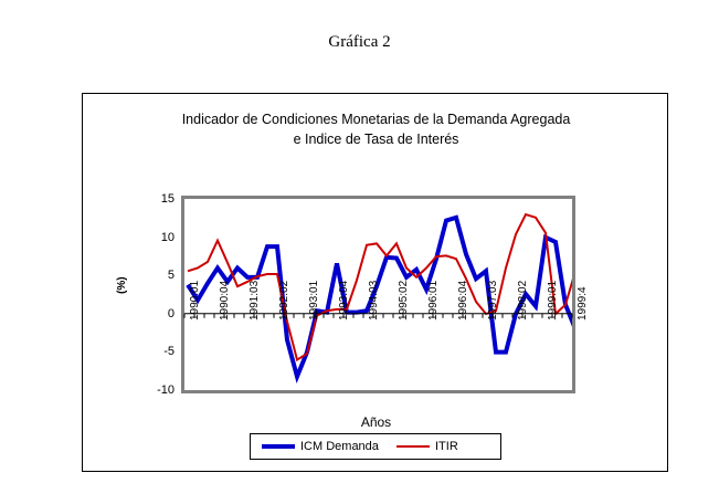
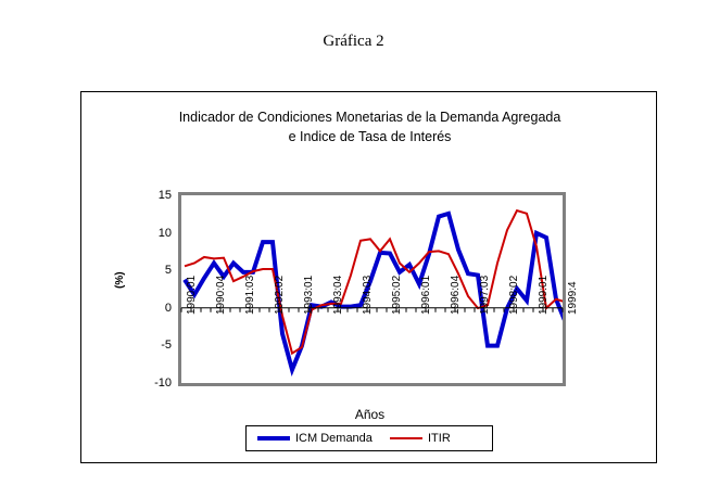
ITIR/1990:04: 10 -> 7
ICM Demanda/1993:04: 7 -> 1
ICM Demanda/1997:03: 6 -> 5
ITIR/1999:01: 11 -> 9
ITIR/1999:4: 6 -> 1
